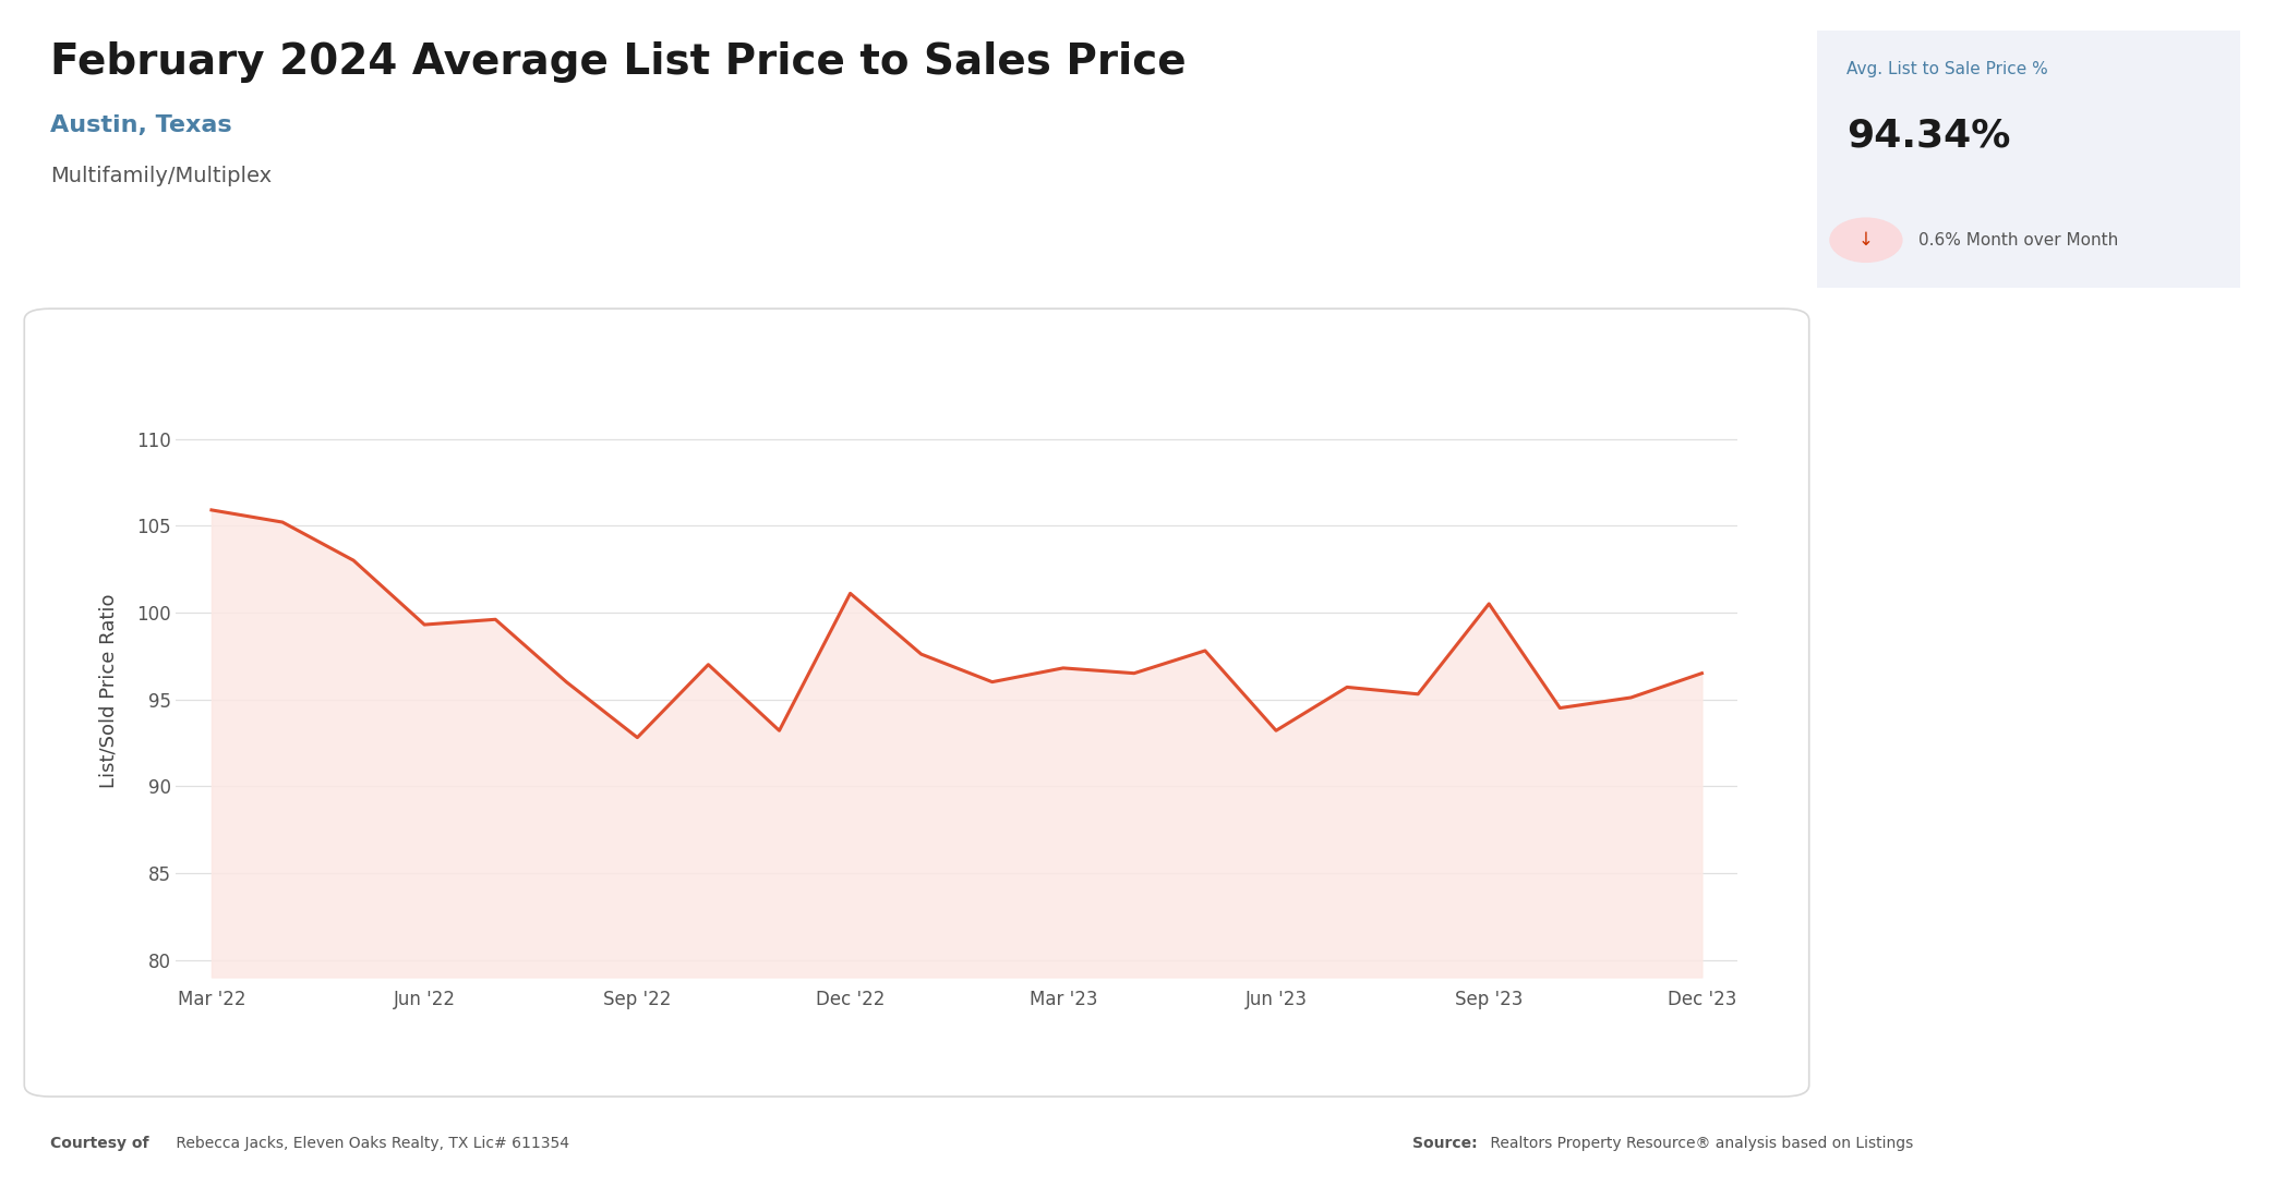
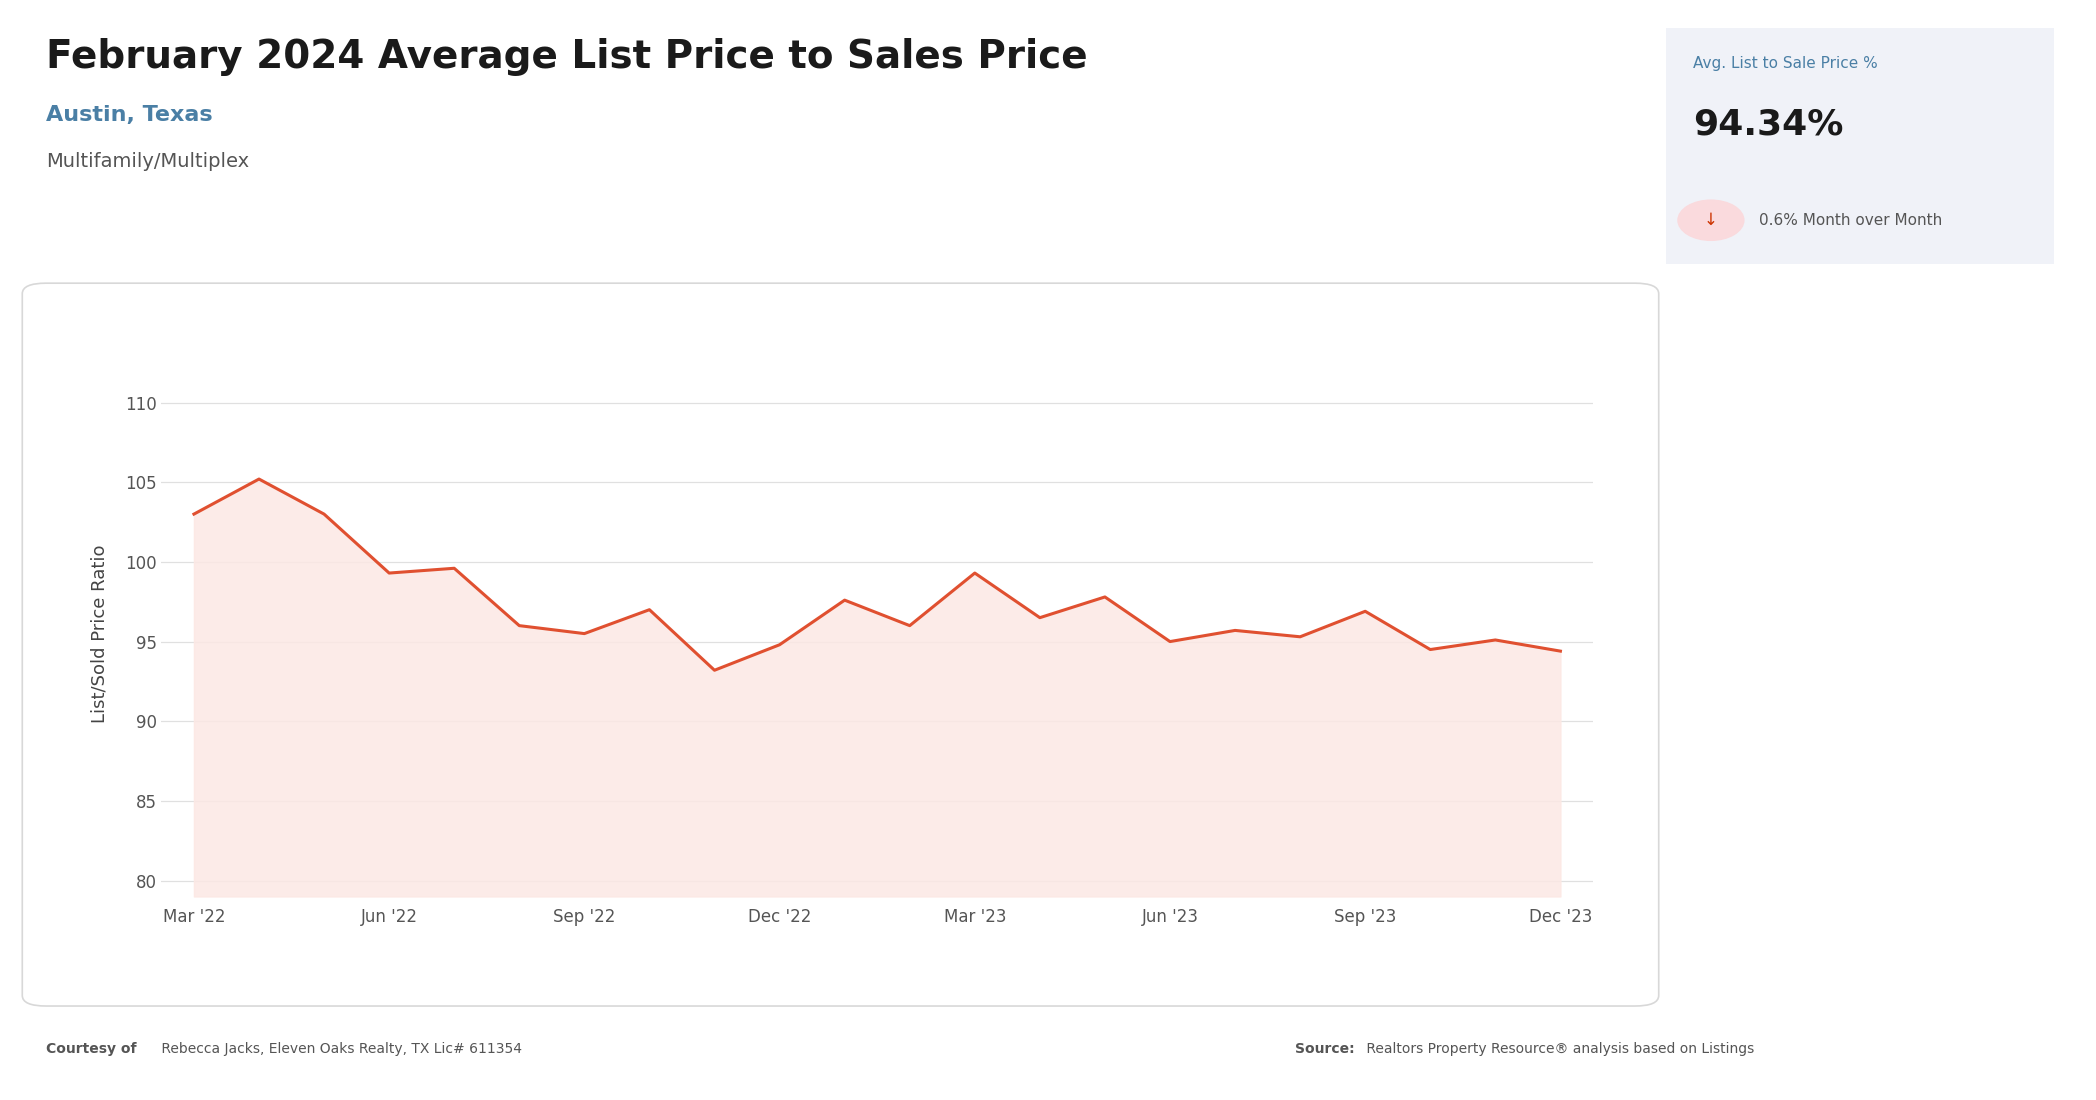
Mar '22: 105.9 -> 103.0
Sep '22: 92.8 -> 95.5
Dec '22: 101.1 -> 94.8
Mar '23: 96.8 -> 99.3
Jun '23: 93.2 -> 95.0
Sep '23: 100.5 -> 96.9
Dec '23: 96.5 -> 94.4
